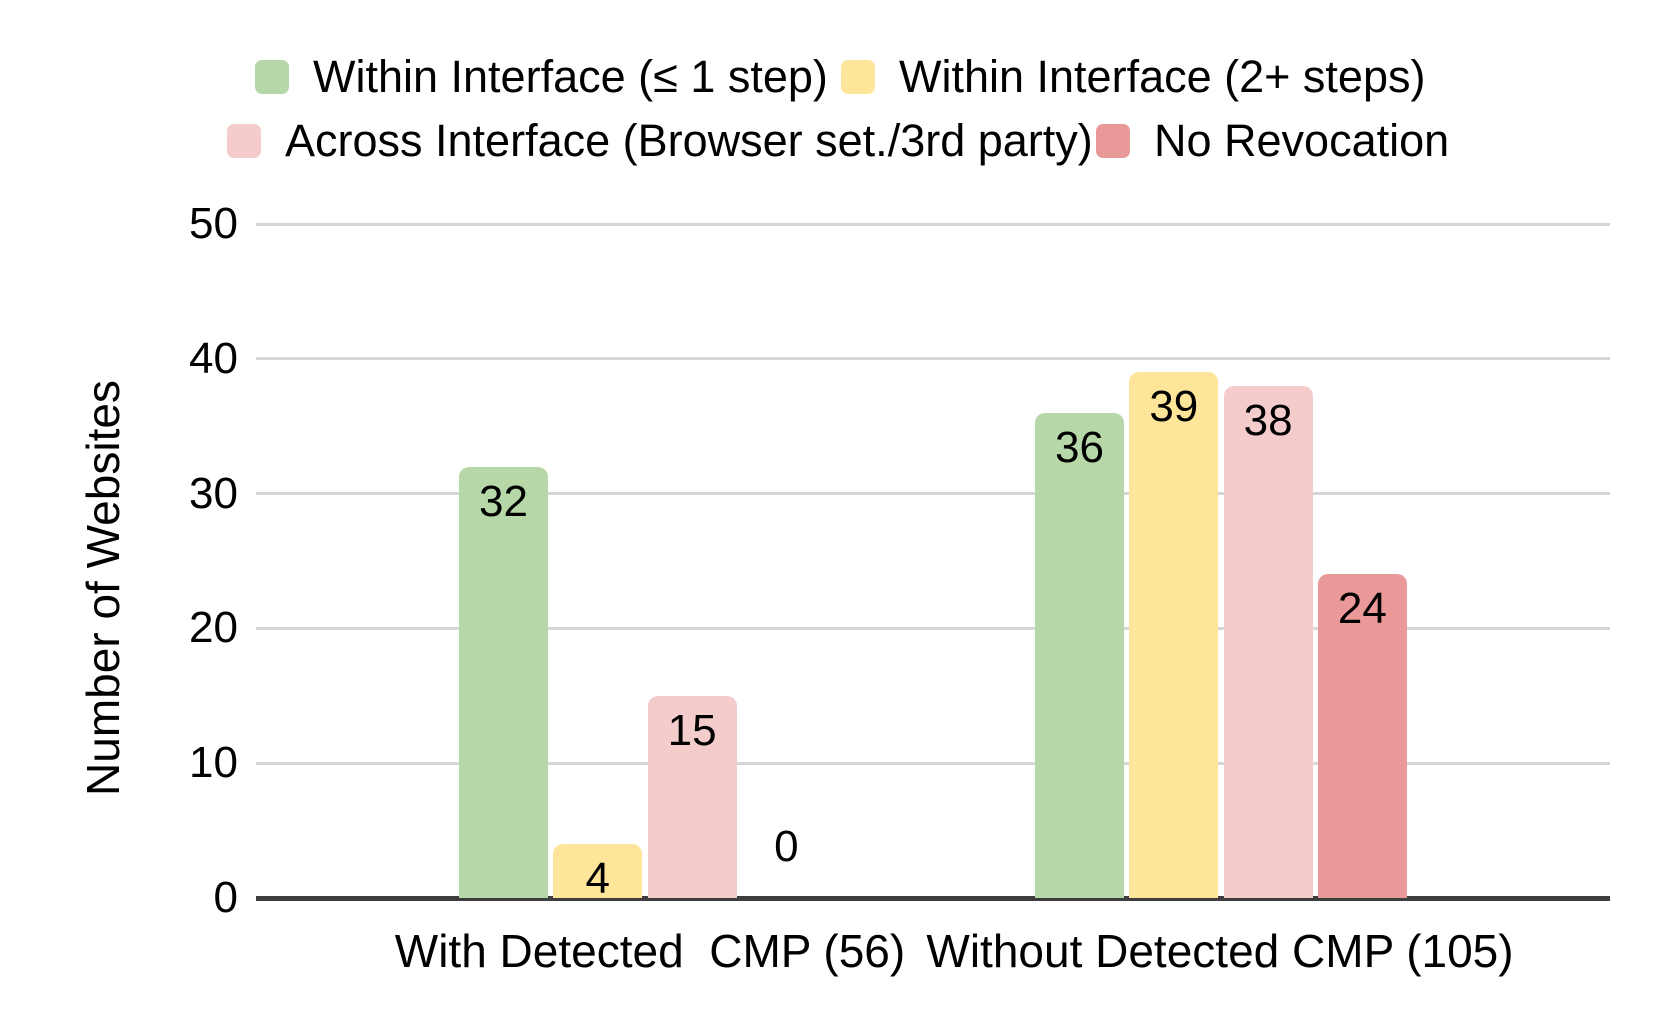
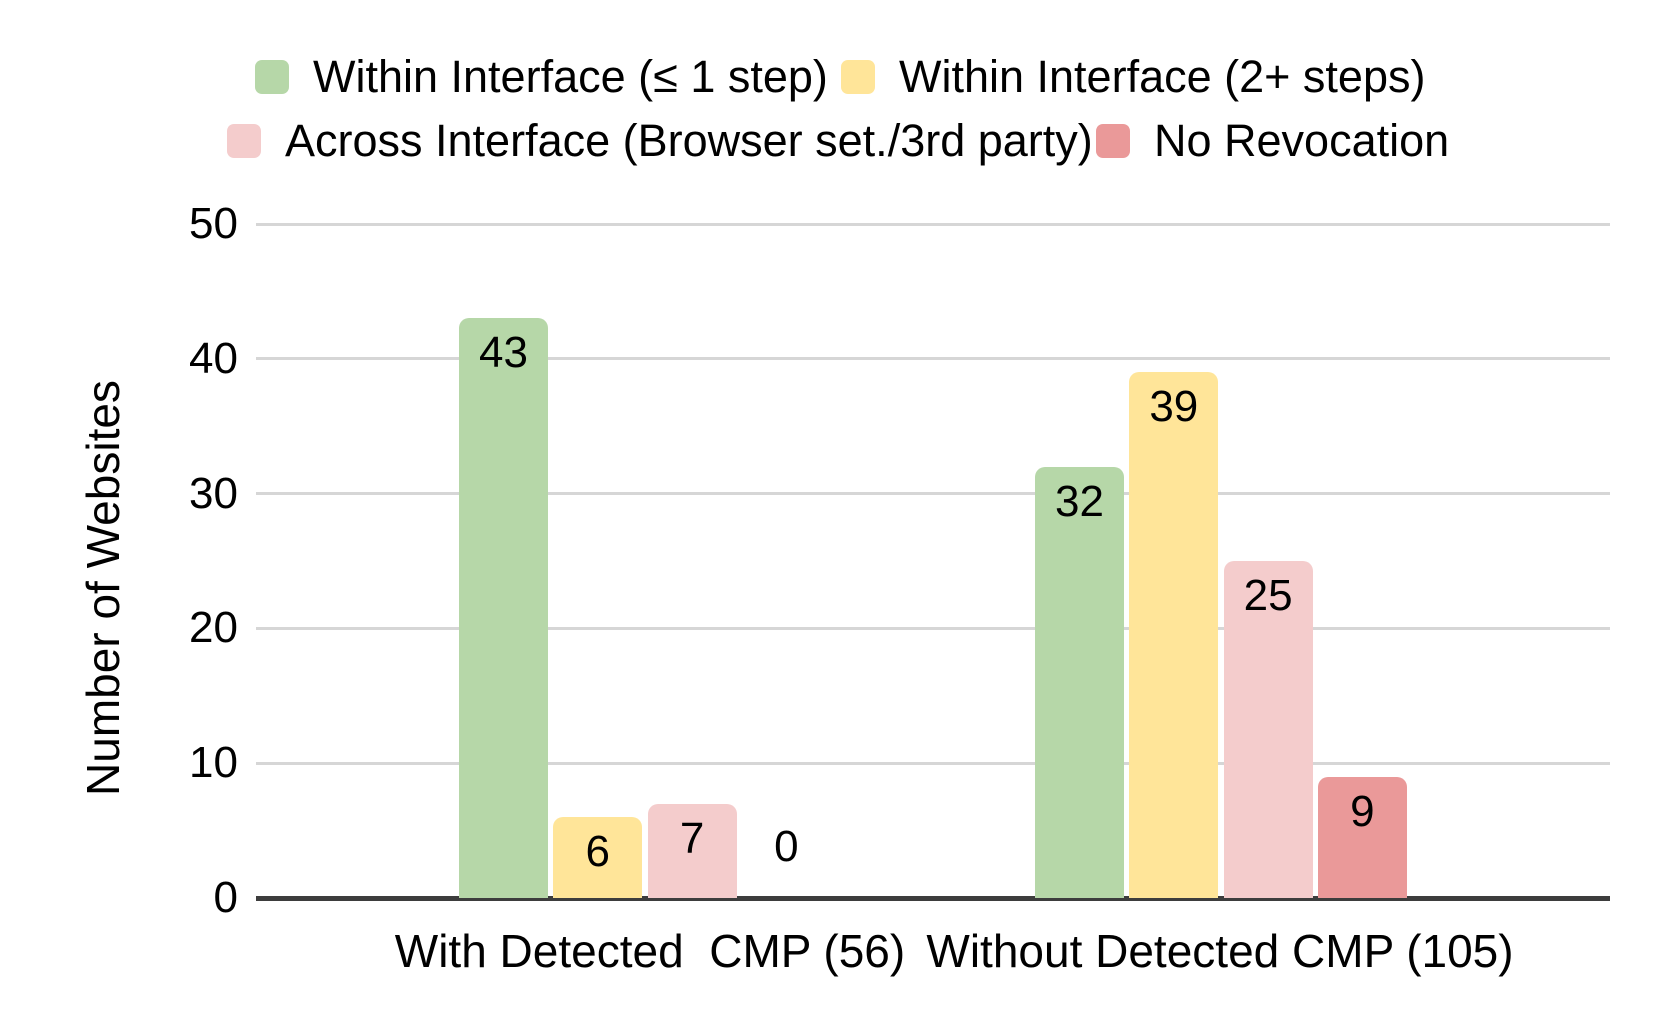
Within Interface (≤ 1 step)/With Detected CMP (56): 32 -> 43
Within Interface (2+ steps)/With Detected CMP (56): 4 -> 6
Across Interface (Browser set./3rd party)/With Detected CMP (56): 15 -> 7
Within Interface (≤ 1 step)/Without Detected CMP (105): 36 -> 32
Across Interface (Browser set./3rd party)/Without Detected CMP (105): 38 -> 25
No Revocation/Without Detected CMP (105): 24 -> 9
